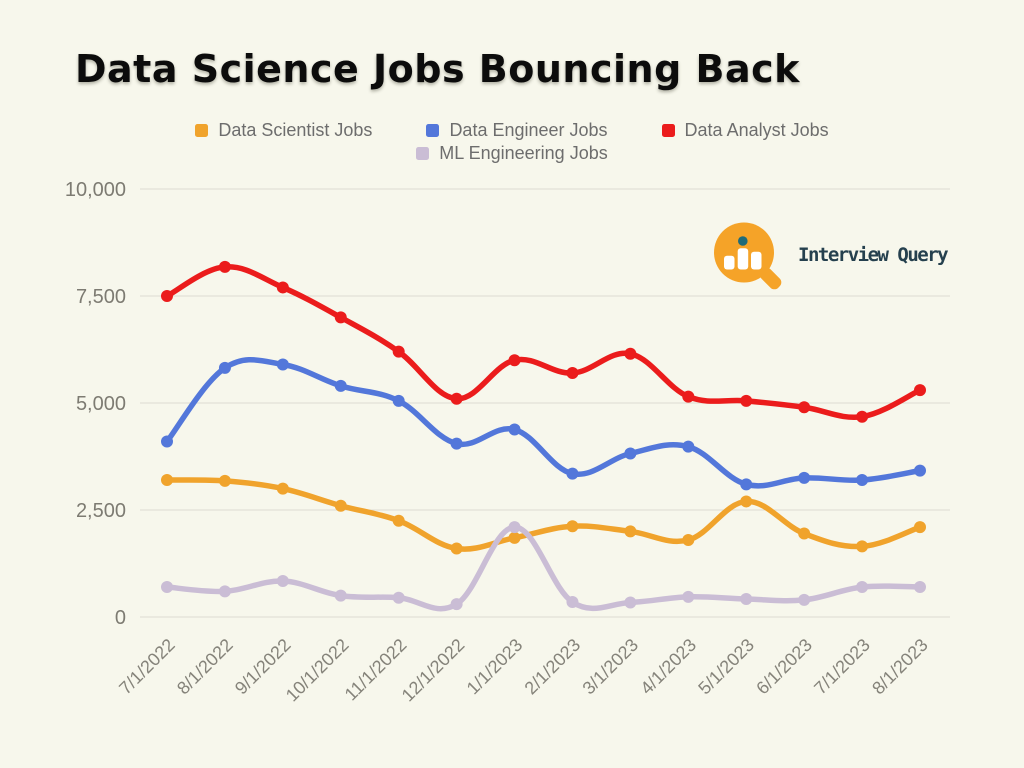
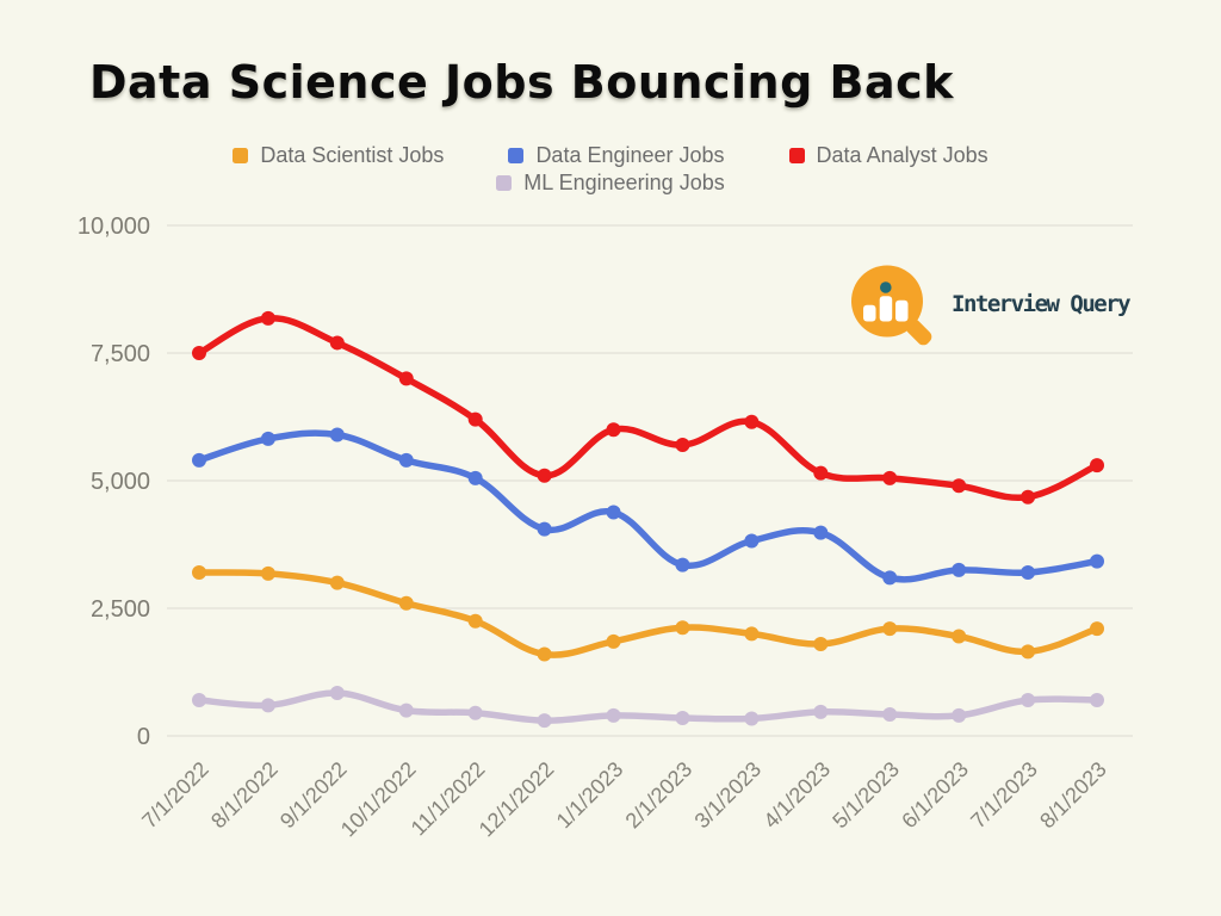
Data Engineer Jobs/7/1/2022: 4100 -> 5400
ML Engineering Jobs/1/1/2023: 2100 -> 400
Data Scientist Jobs/5/1/2023: 2700 -> 2100
